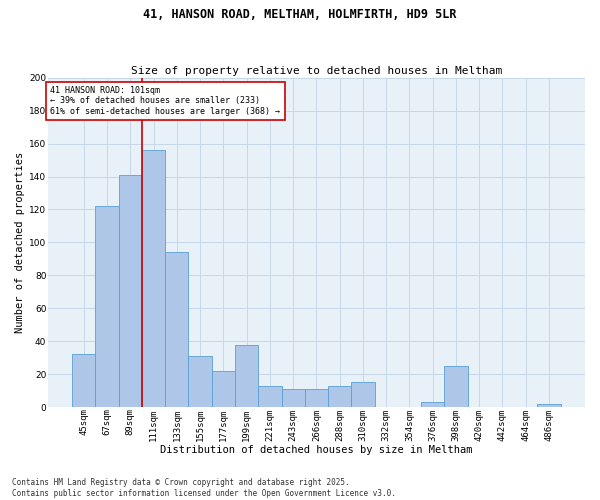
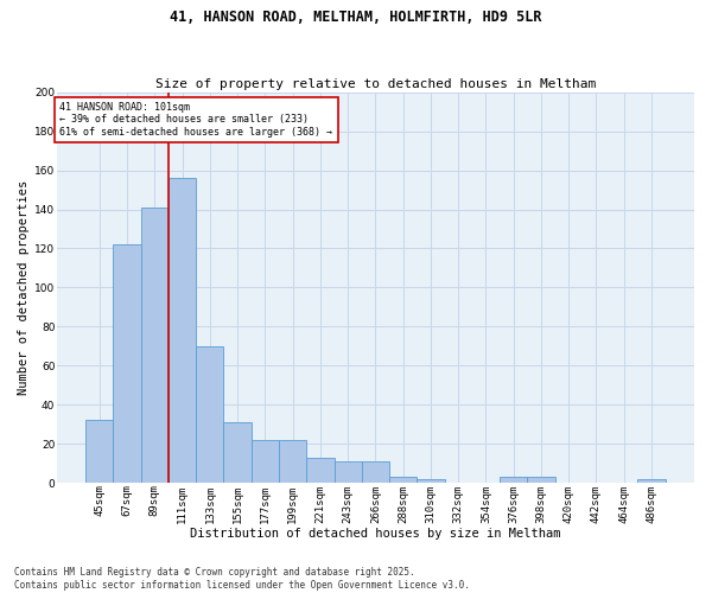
133sqm: 94 -> 70
199sqm: 38 -> 22
288sqm: 13 -> 3
310sqm: 15 -> 2
398sqm: 25 -> 3
